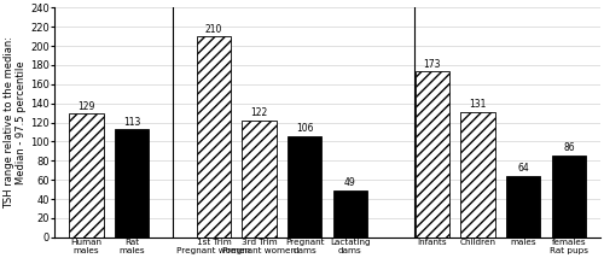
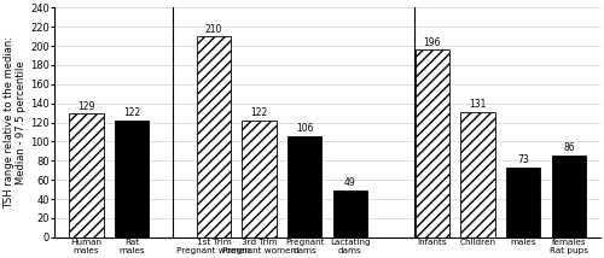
Rat males: 113 -> 122
Infants: 173 -> 196
males: 64 -> 73
